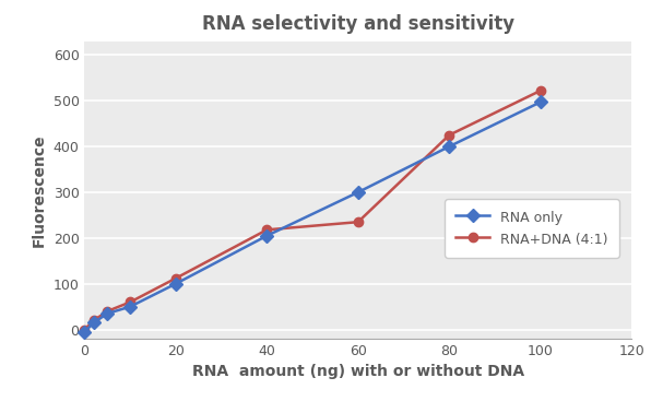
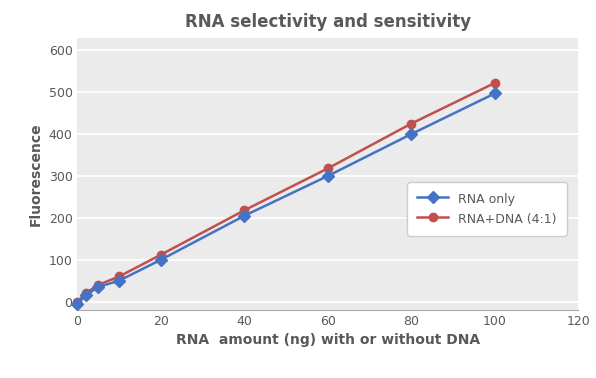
RNA+DNA (4:1)/60: 235 -> 318
